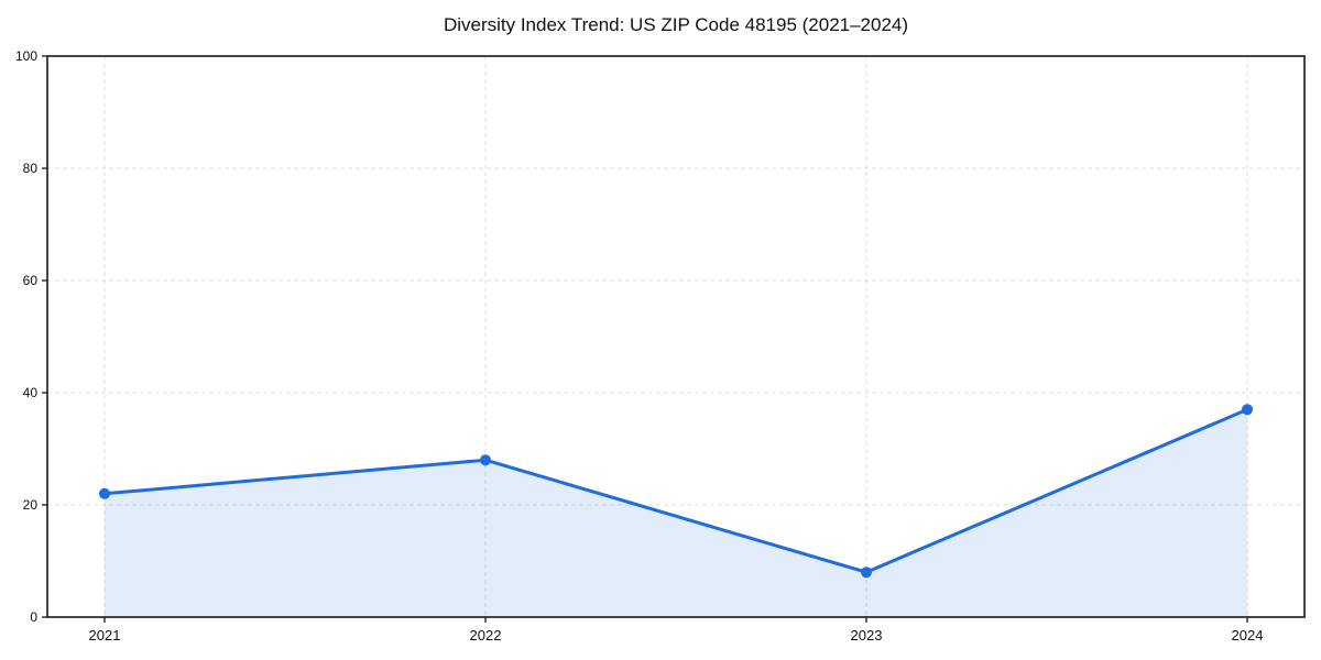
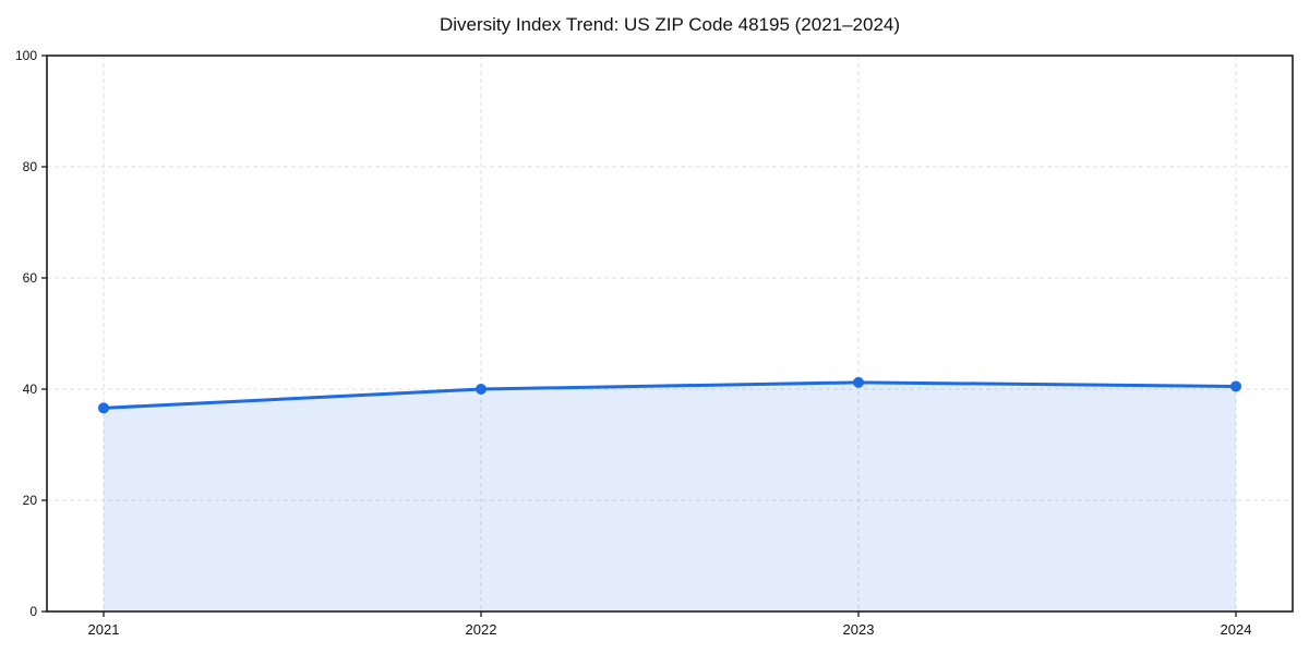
2021: 22 -> 37
2022: 28 -> 40
2023: 8 -> 41
2024: 37 -> 40
